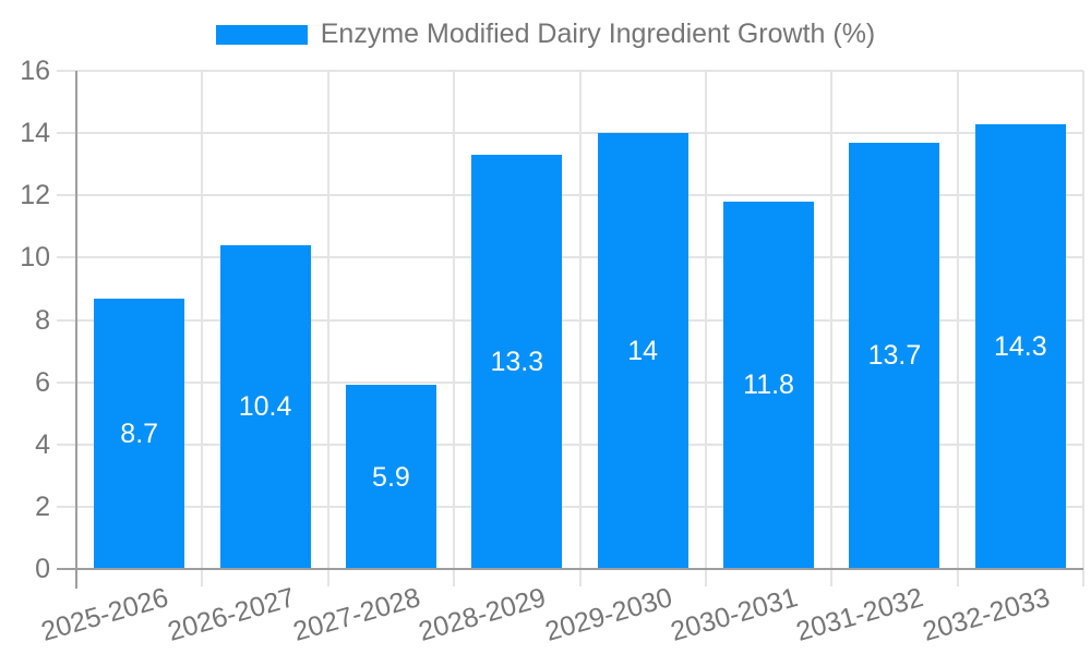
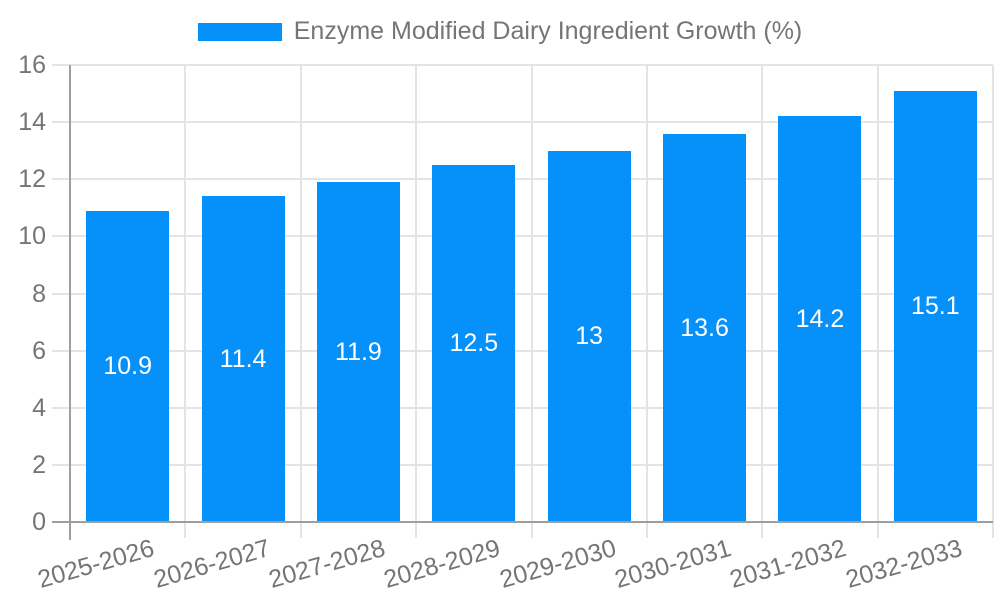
2025-2026: 8.7 -> 10.9
2026-2027: 10.4 -> 11.4
2027-2028: 5.9 -> 11.9
2028-2029: 13.3 -> 12.5
2029-2030: 14 -> 13
2030-2031: 11.8 -> 13.6
2031-2032: 13.7 -> 14.2
2032-2033: 14.3 -> 15.1
